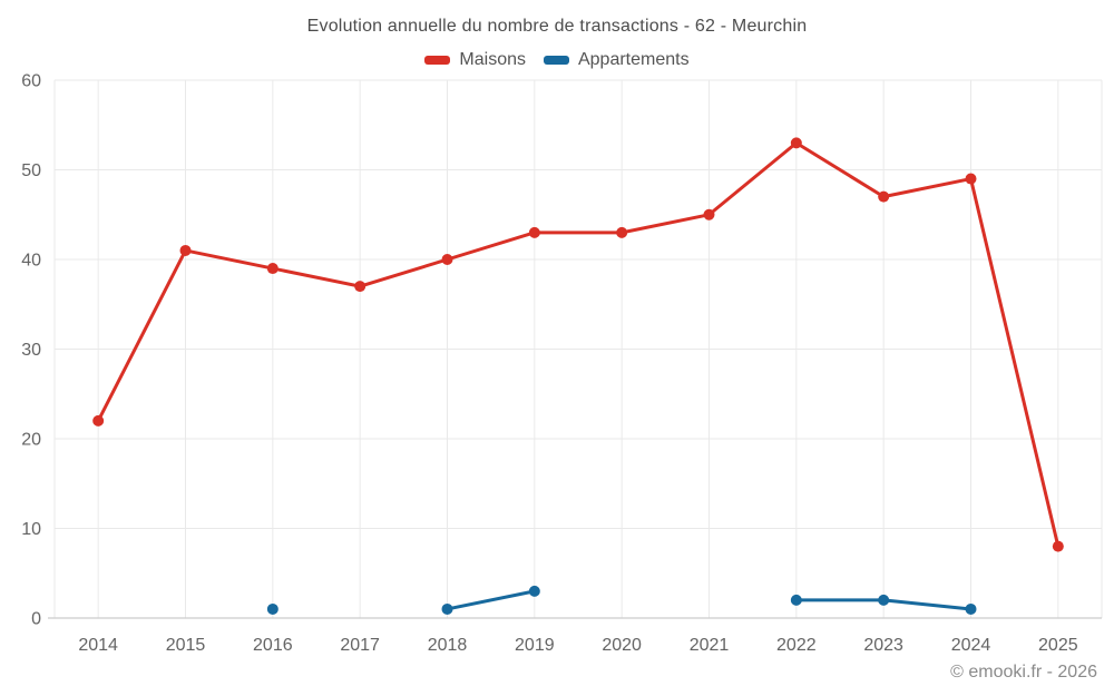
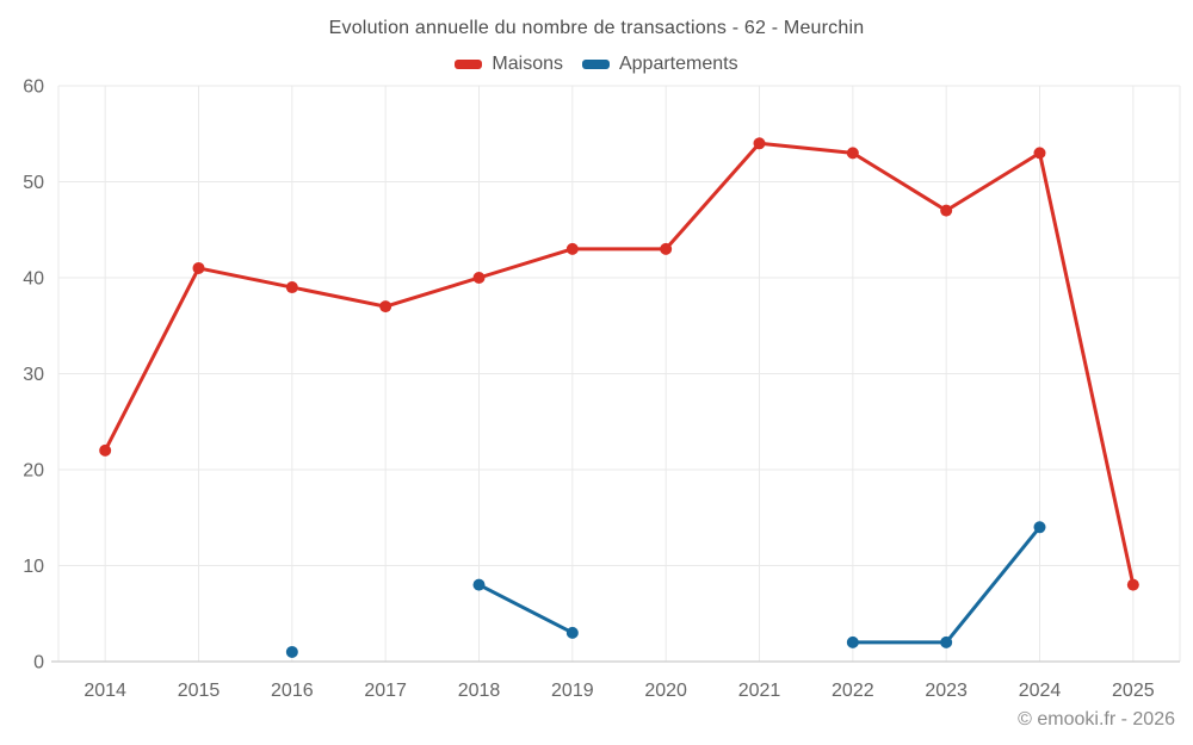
Appartements/2018: 1 -> 8
Maisons/2021: 45 -> 54
Maisons/2024: 49 -> 53
Appartements/2024: 1 -> 14
